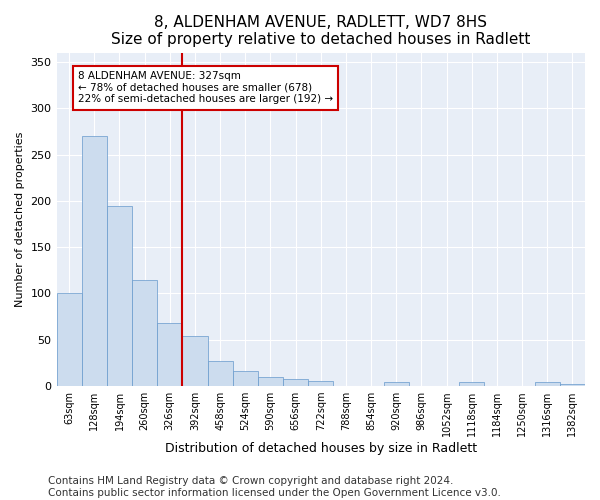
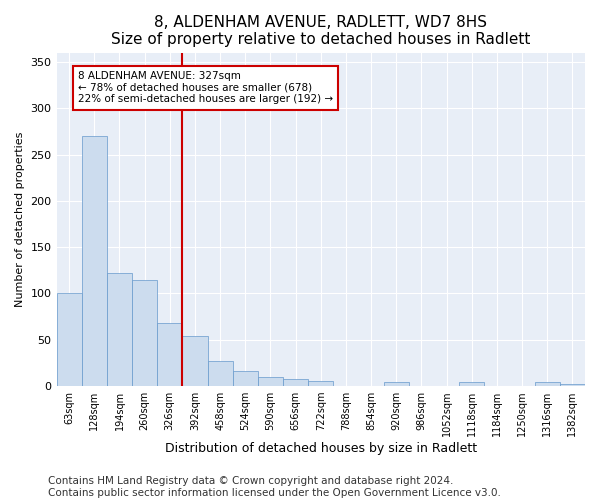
194sqm: 195 -> 122
